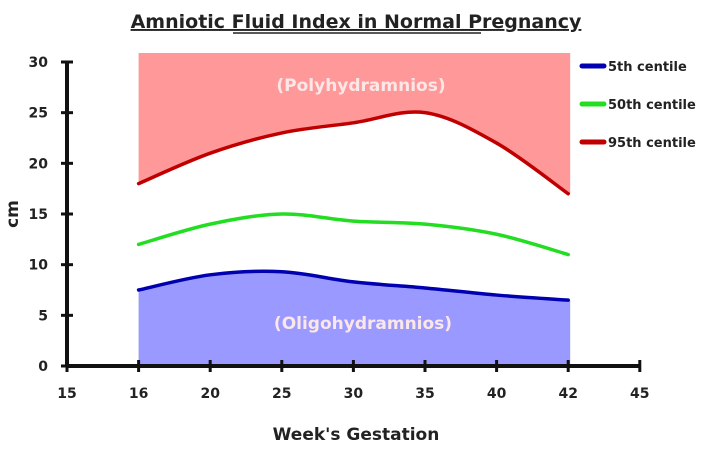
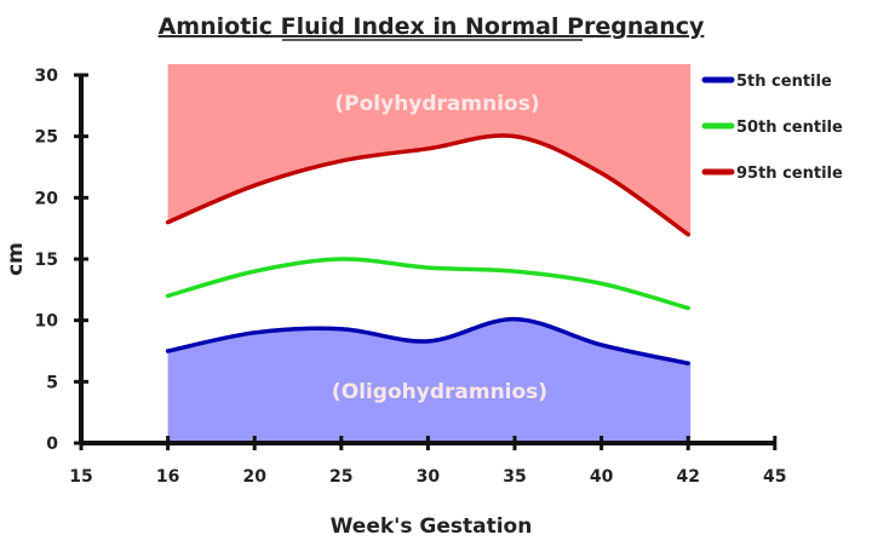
5th centile/35: 7.7 -> 10.1
5th centile/40: 7.0 -> 8.0
